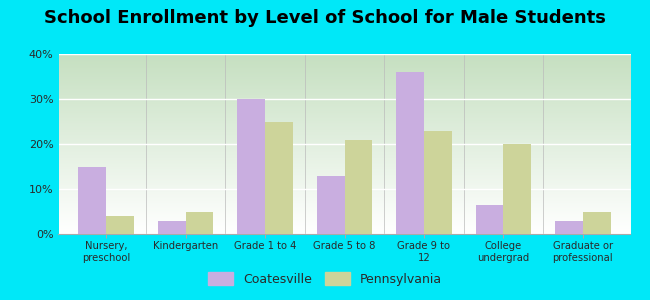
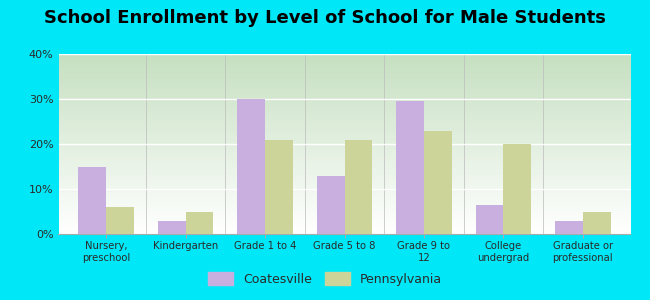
Pennsylvania/Nursery, preschool: 4% -> 6%
Pennsylvania/Grade 1 to 4: 25% -> 21%
Coatesville/Grade 9 to 12: 36.0% -> 29.5%
